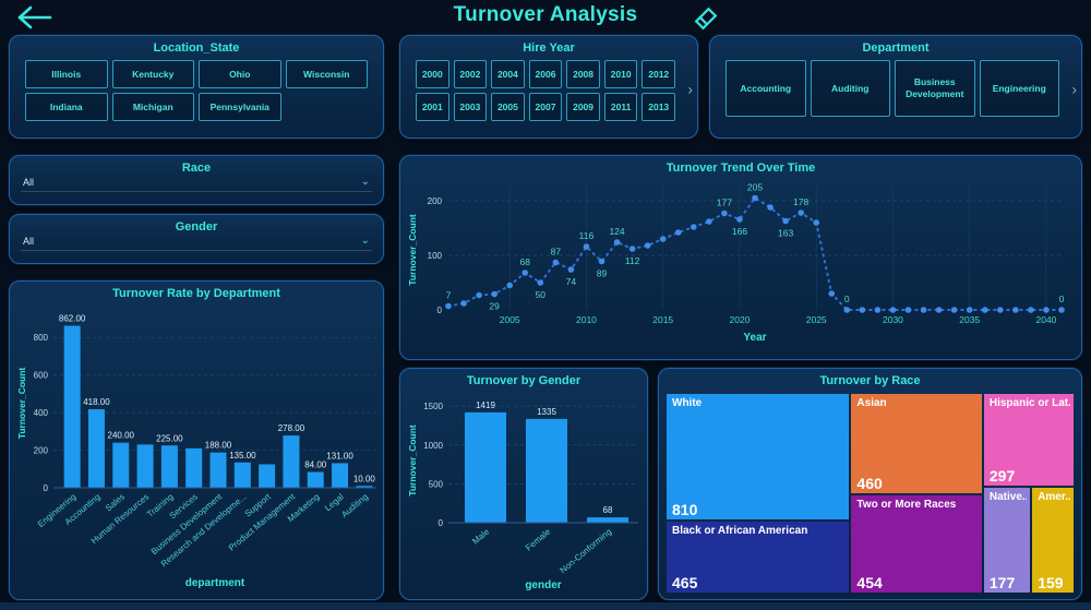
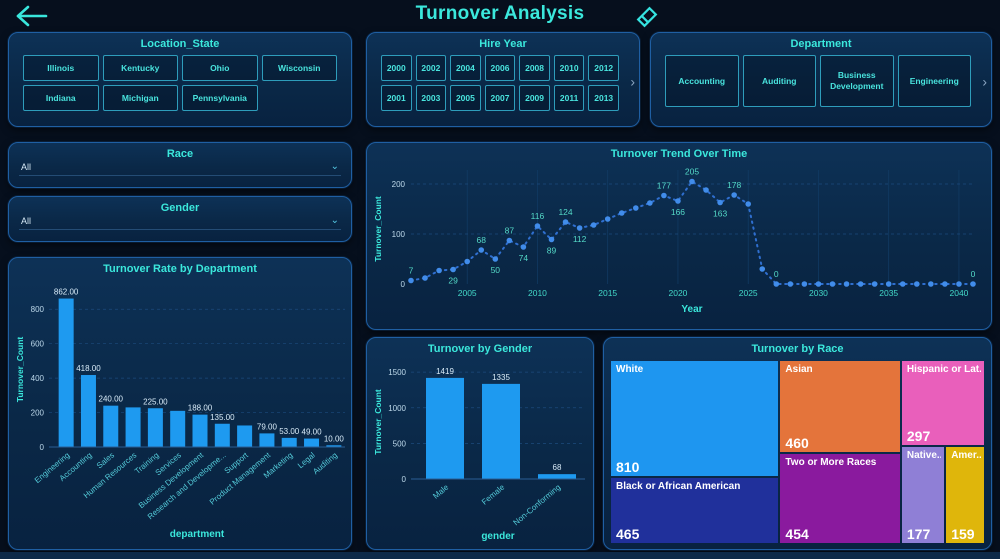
Turnover Rate by Department/Product Management: 278.00 -> 79.00
Turnover Rate by Department/Marketing: 84.00 -> 53.00
Turnover Rate by Department/Legal: 131.00 -> 49.00
